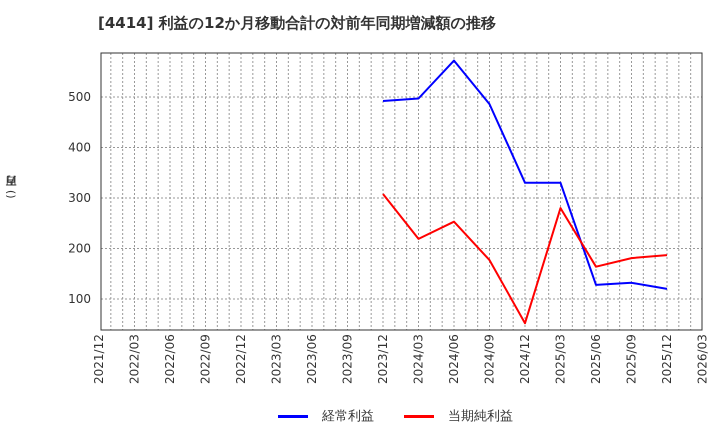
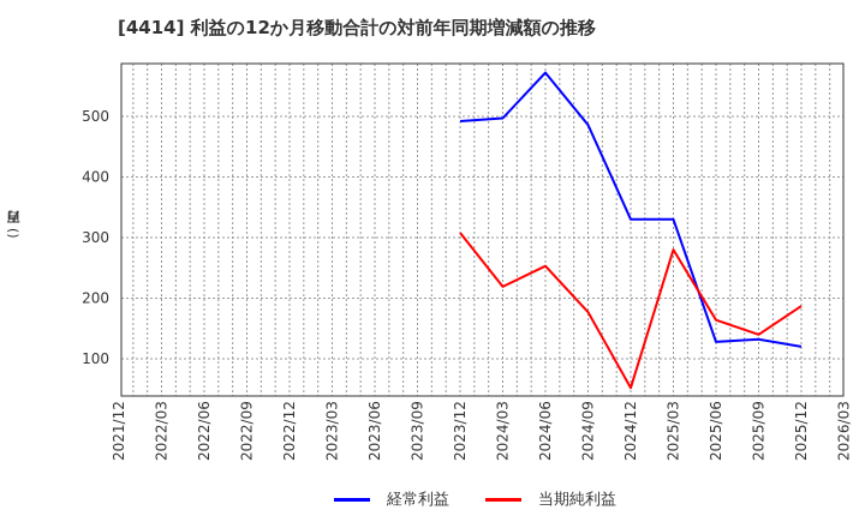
当期純利益/2025/09: 180 -> 140
